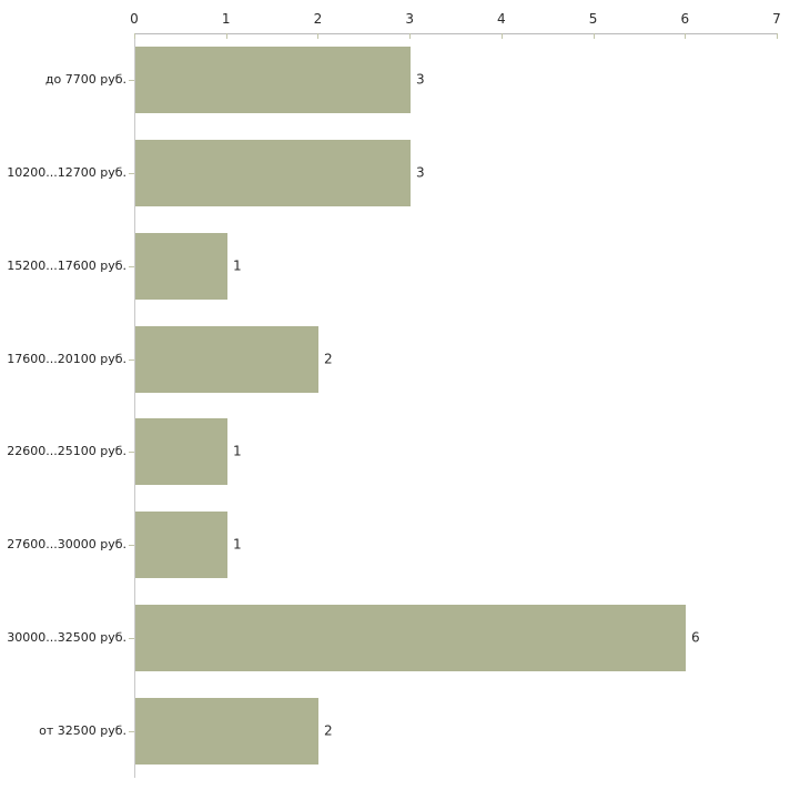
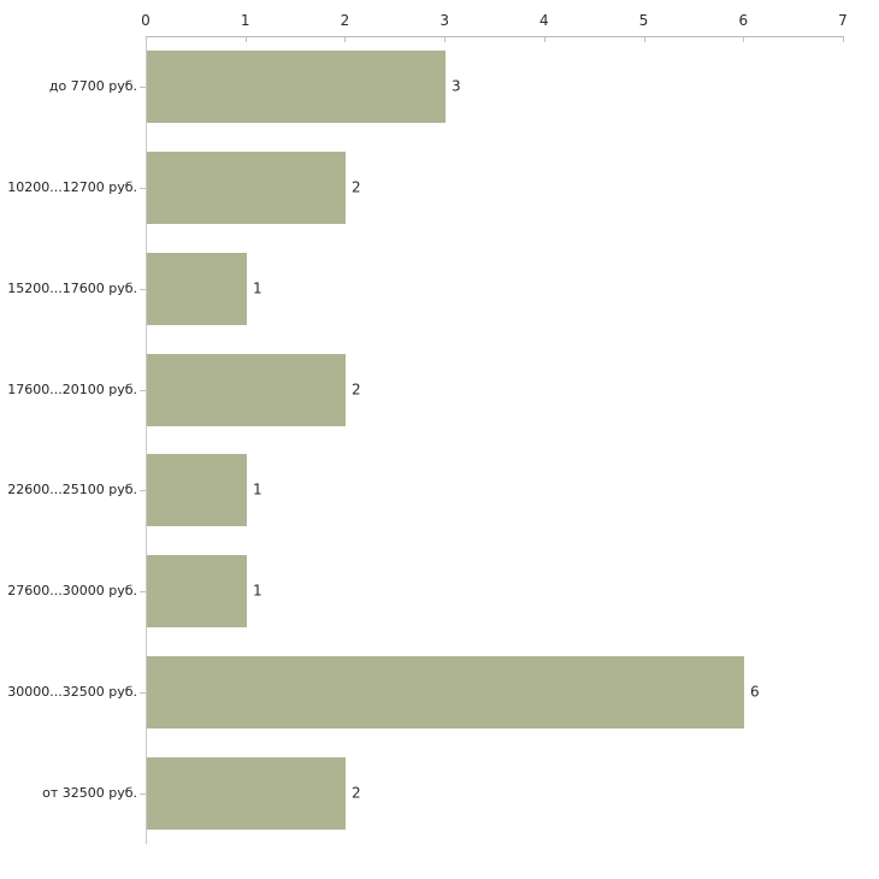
10200...12700 руб.: 3 -> 2
